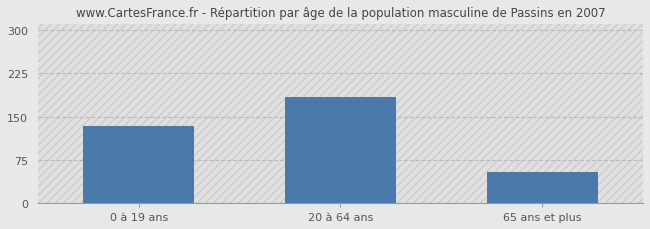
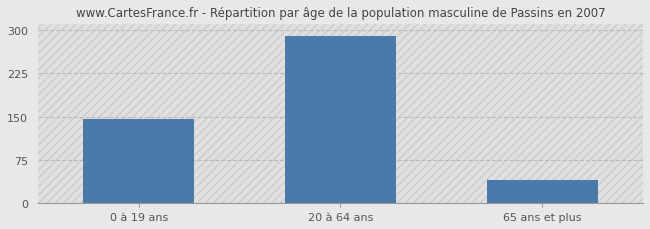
0 à 19 ans: 134 -> 145
20 à 64 ans: 184 -> 290
65 ans et plus: 54 -> 40
